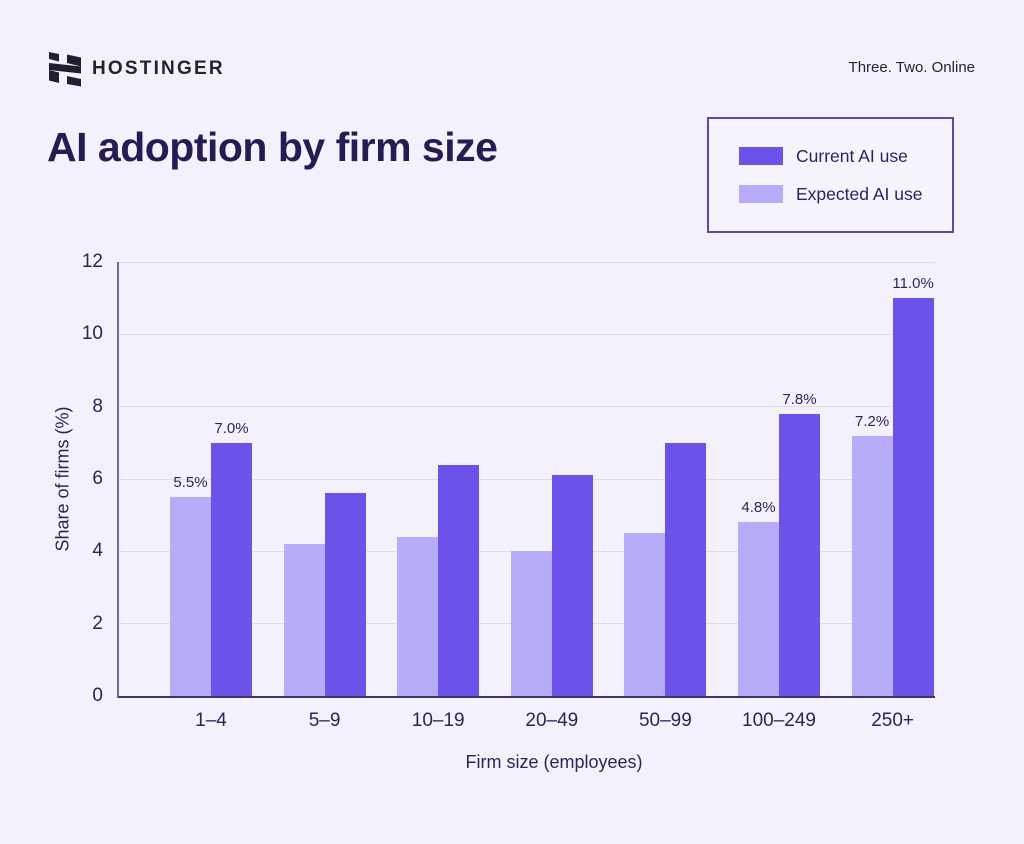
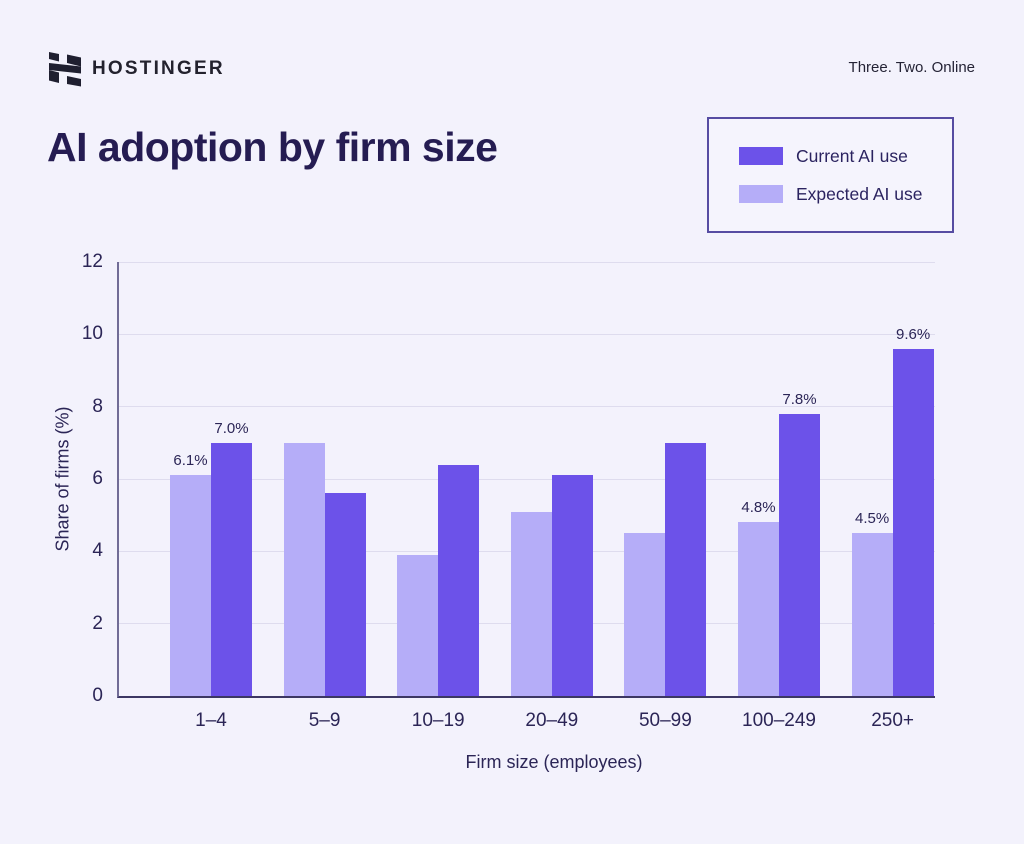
Expected AI use/1–4: 5.5% -> 6.1%
Expected AI use/5–9: 4.2 -> 7.0
Expected AI use/10–19: 4.4 -> 3.9
Expected AI use/20–49: 4.0 -> 5.1
Expected AI use/250+: 7.2% -> 4.5%
Current AI use/250+: 11.0% -> 9.6%
